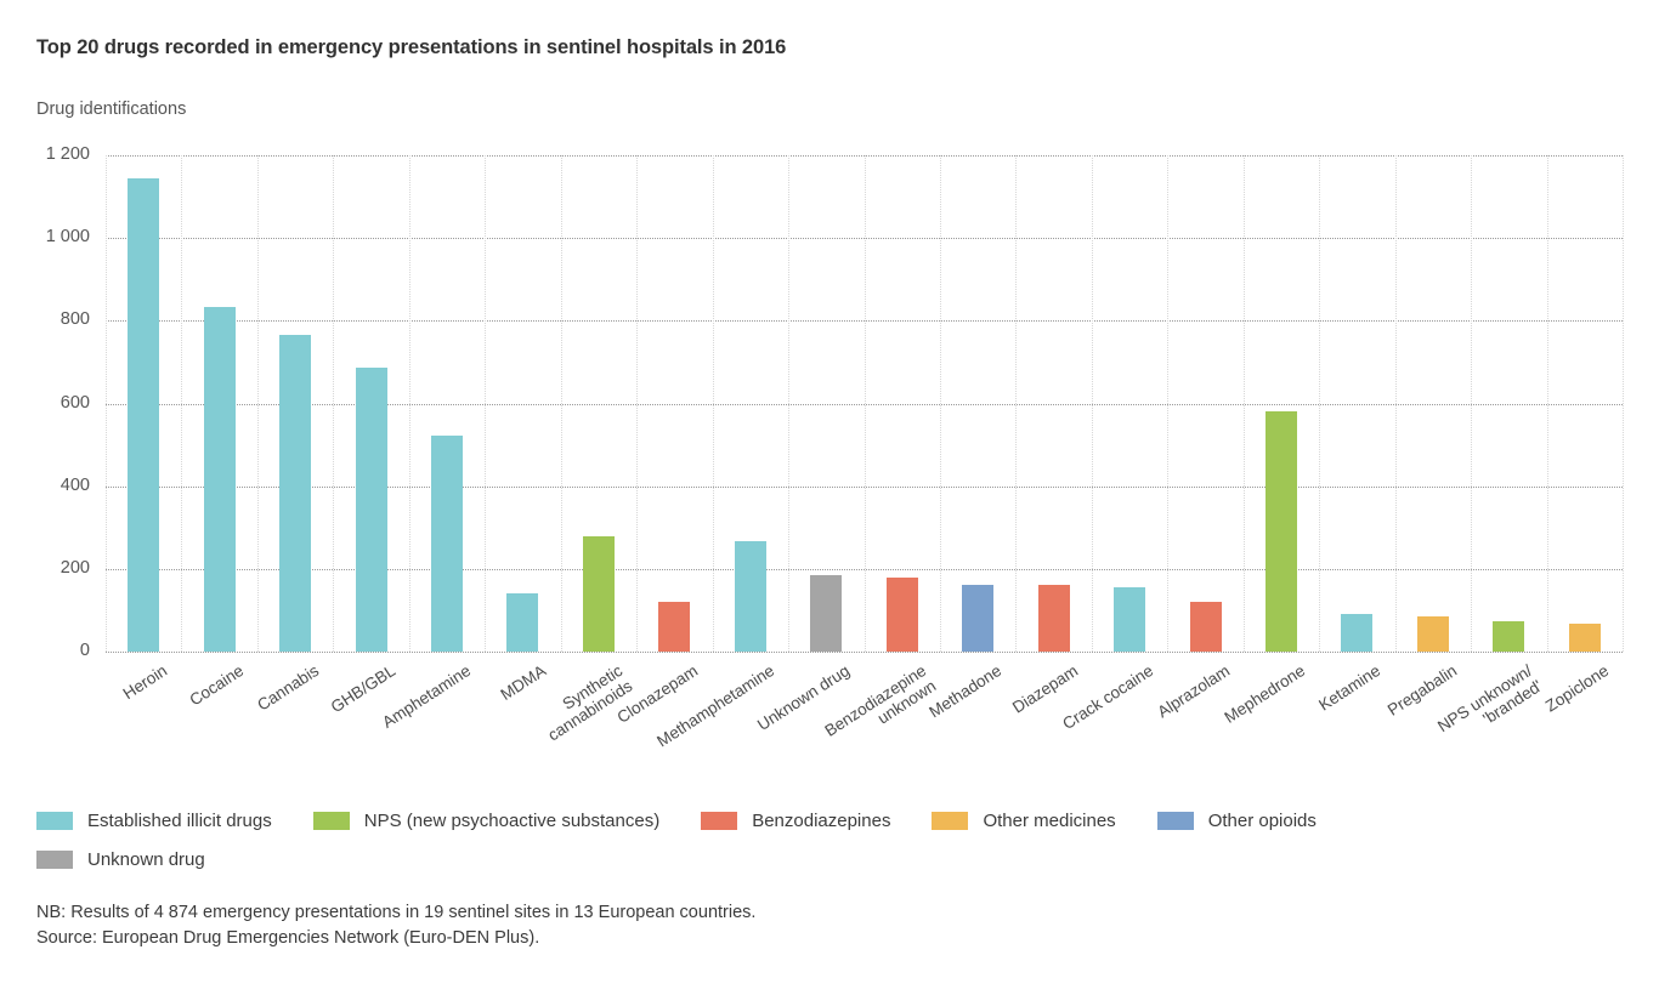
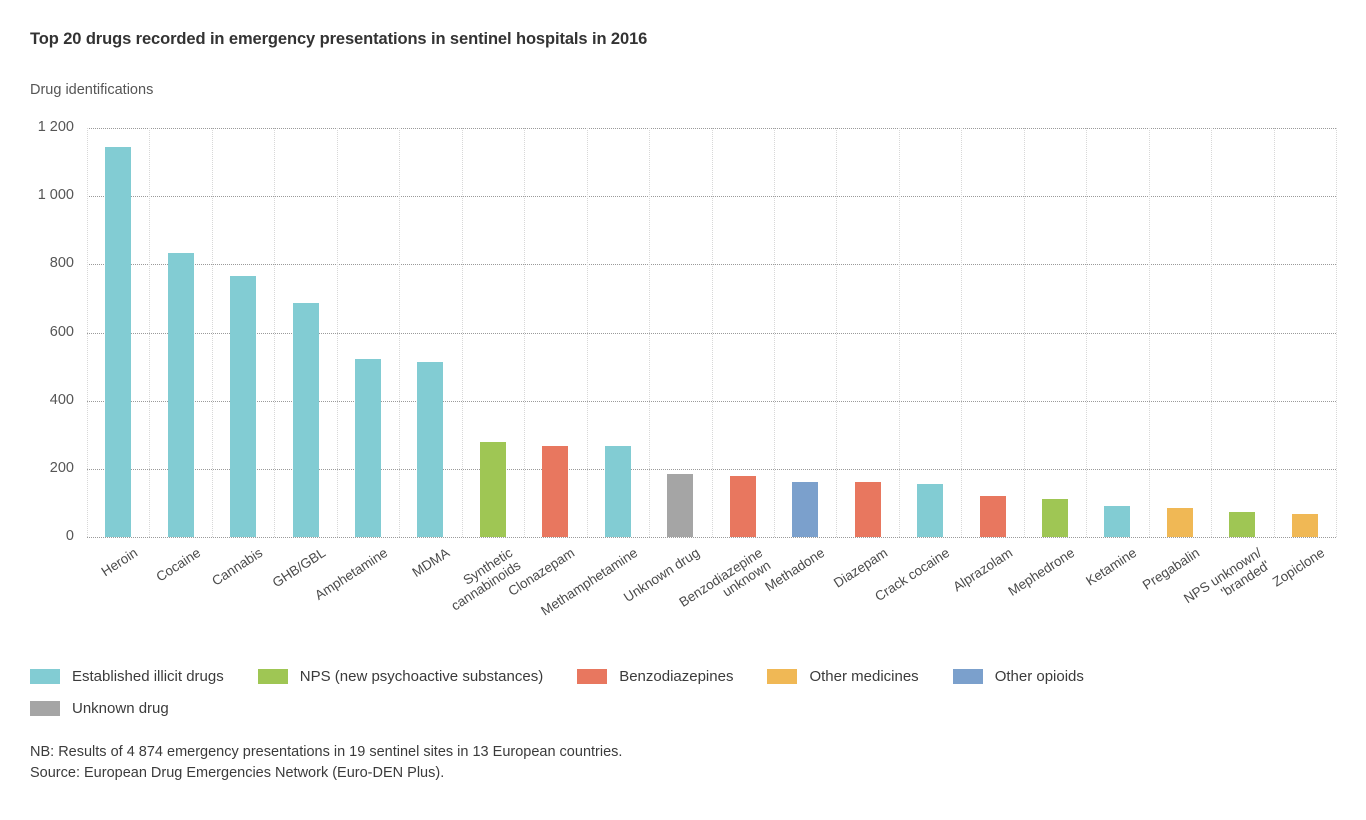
MDMA: 140 -> 510
Clonazepam: 120 -> 270
Mephedrone: 580 -> 110
